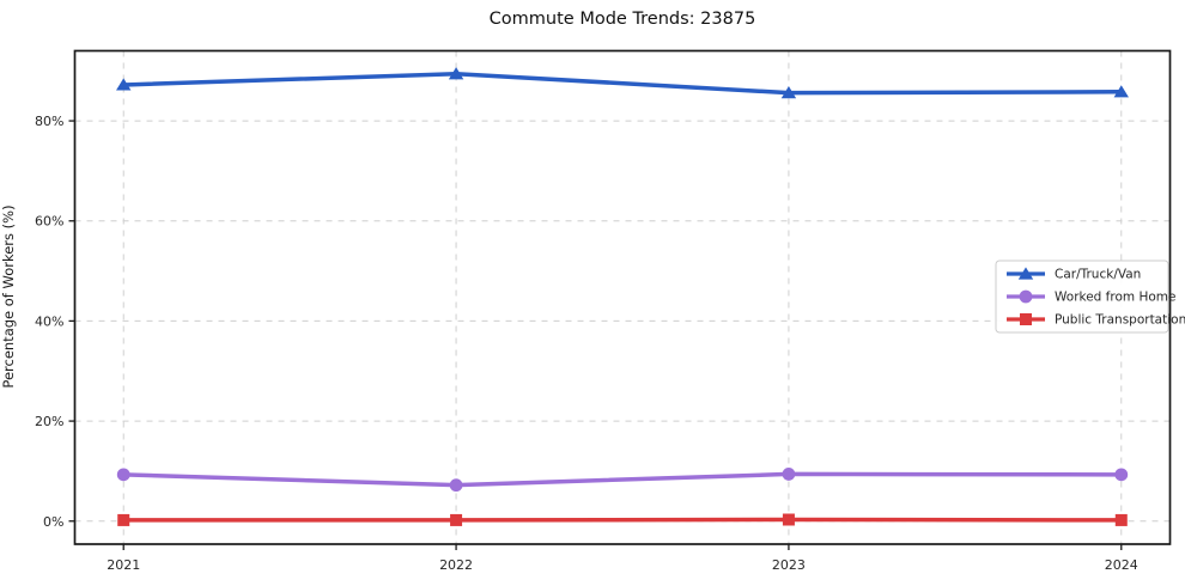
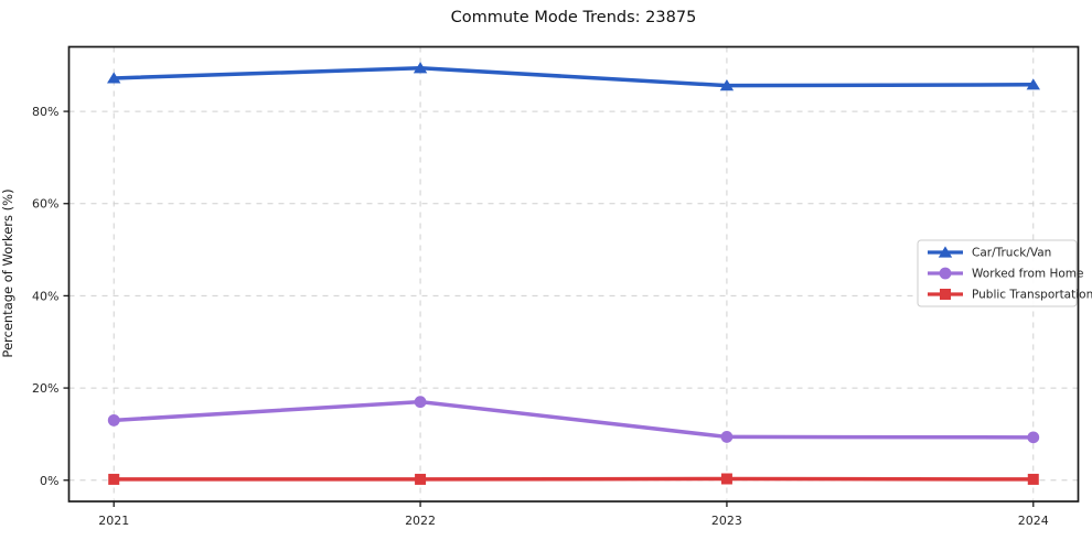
Worked from Home/2021: 9% -> 13%
Worked from Home/2022: 7% -> 17%
